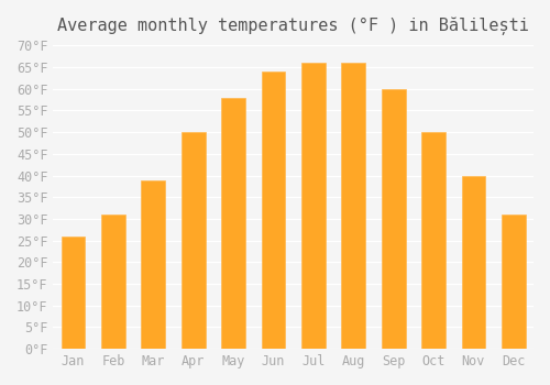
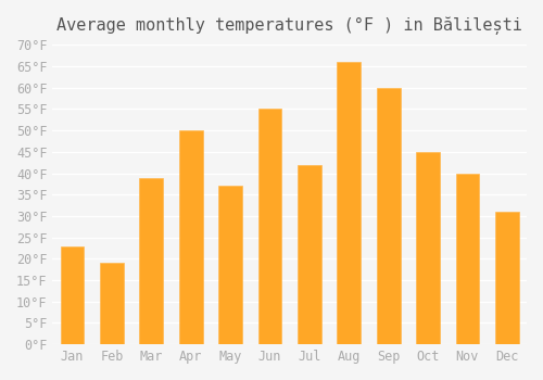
Jan: 26°F -> 23°F
Feb: 31°F -> 19°F
May: 58°F -> 37°F
Jun: 64°F -> 55°F
Jul: 66°F -> 42°F
Oct: 50°F -> 45°F
